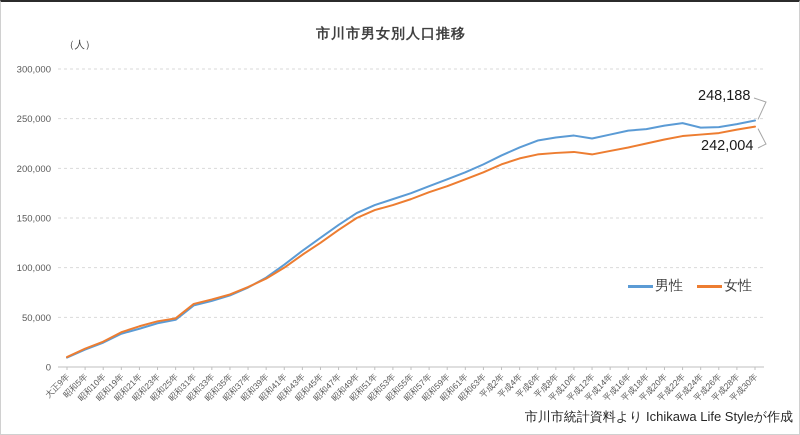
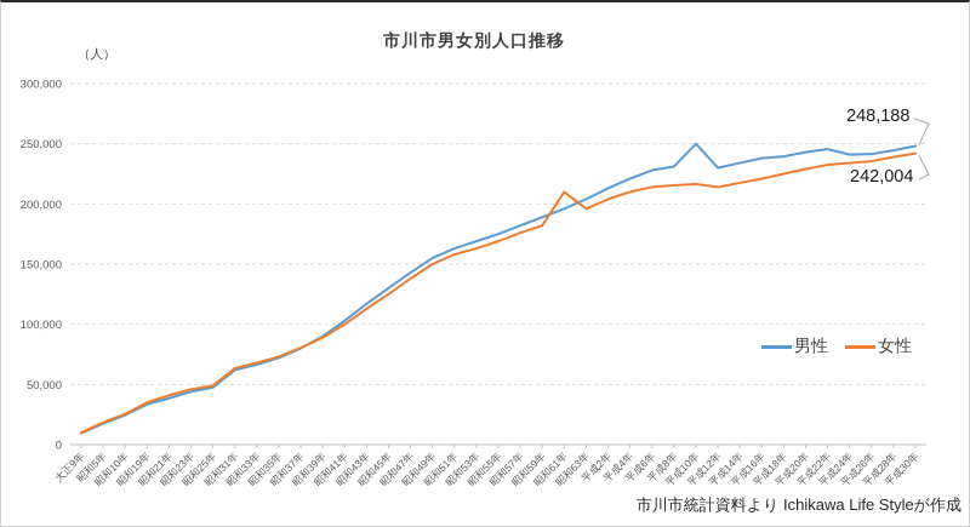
女性/昭和61年: 190000 -> 210000
男性/平成10年: 230000 -> 250000
